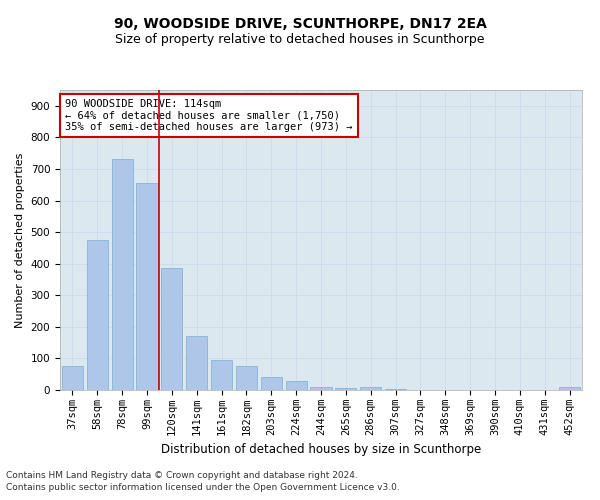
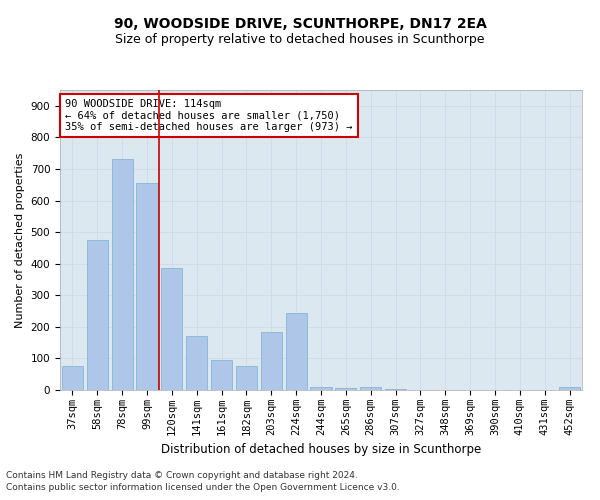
203sqm: 42 -> 185
224sqm: 30 -> 245
